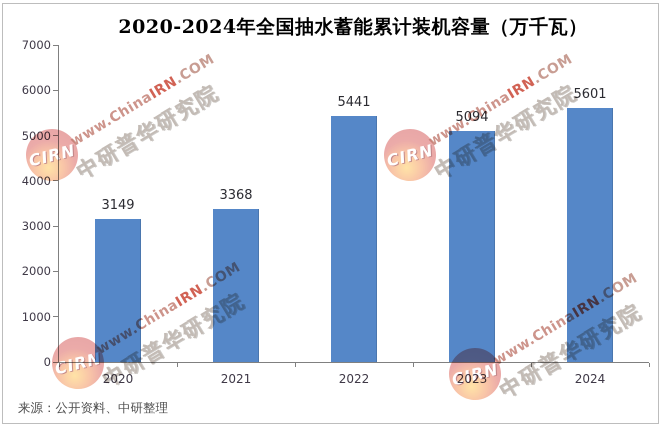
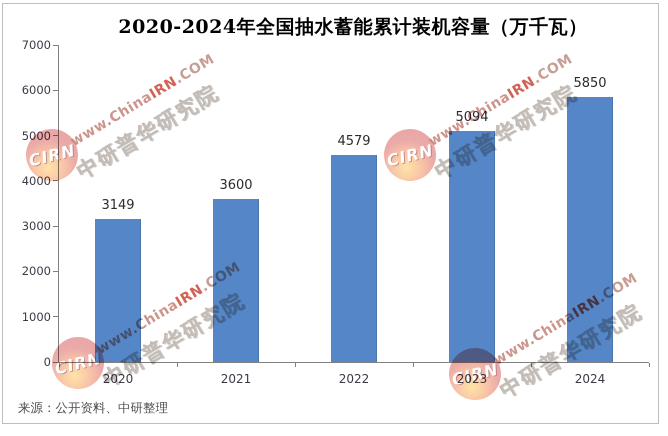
2021: 3368 -> 3600
2022: 5441 -> 4579
2024: 5601 -> 5850
